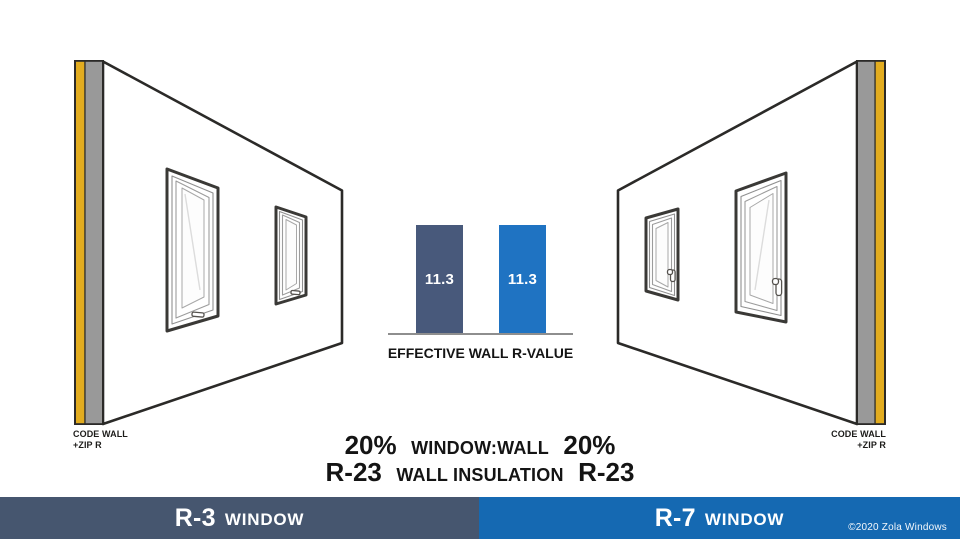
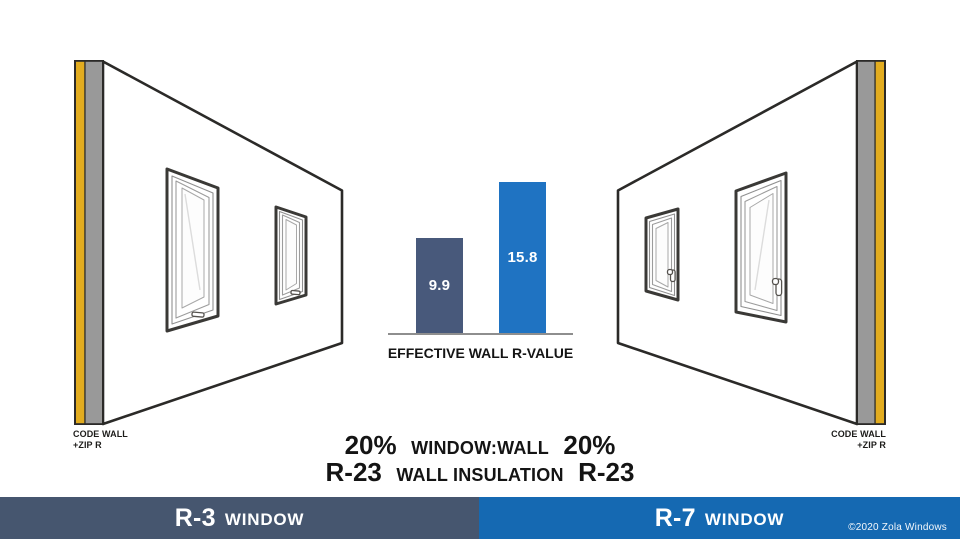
R-3 WINDOW: 11.3 -> 9.9
R-7 WINDOW: 11.3 -> 15.8
